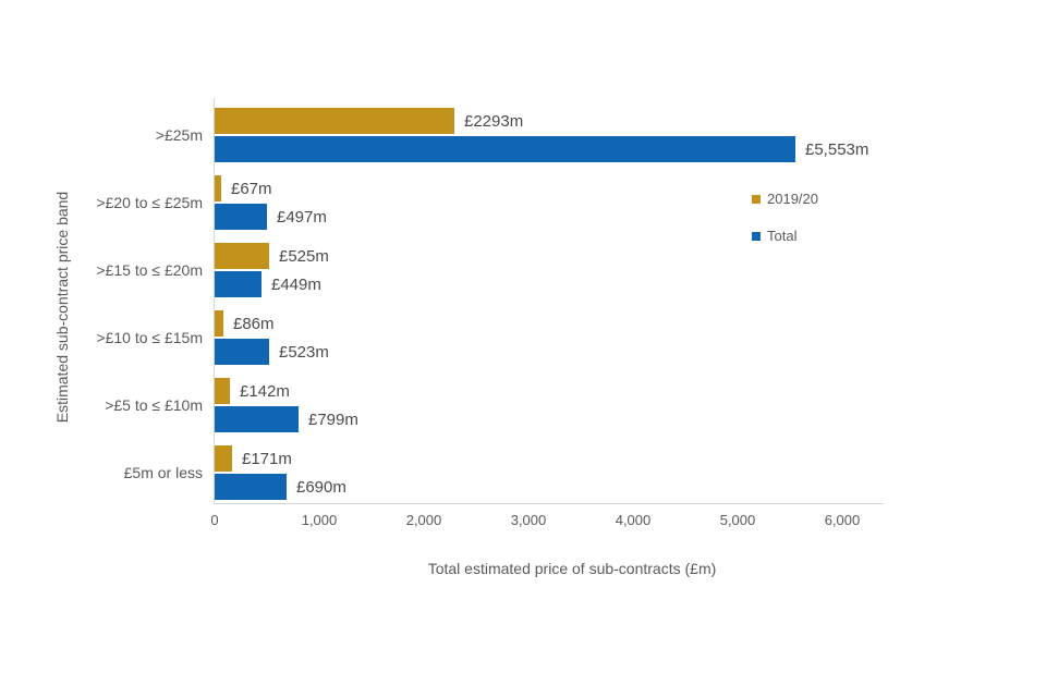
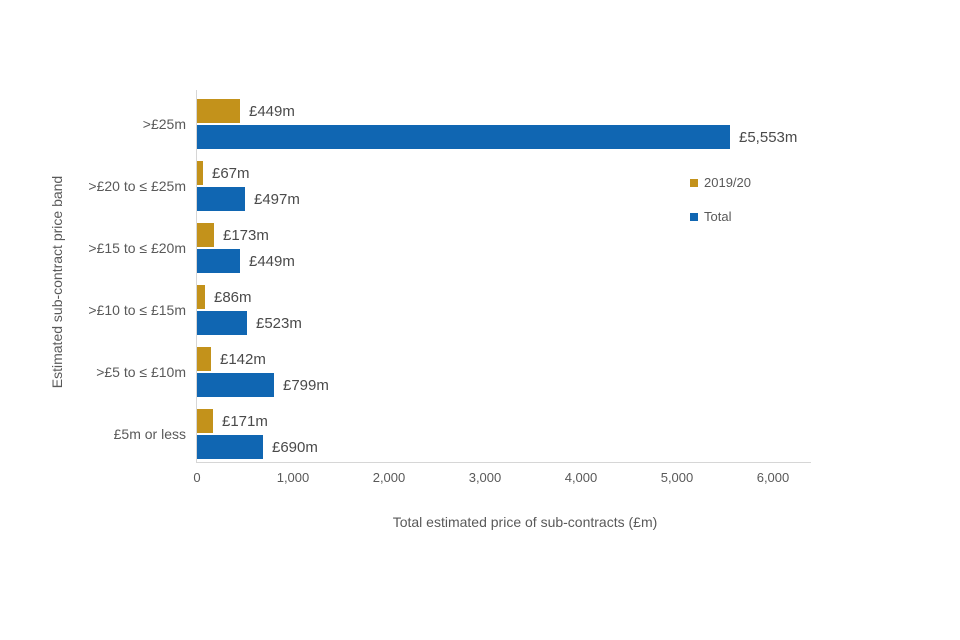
2019/20/>£25m: £2293m -> £449m
2019/20/>£15 to ≤ £20m: £525m -> £173m
